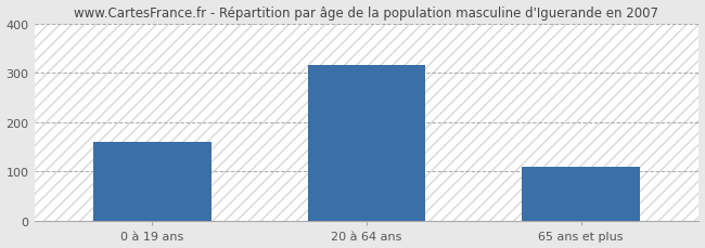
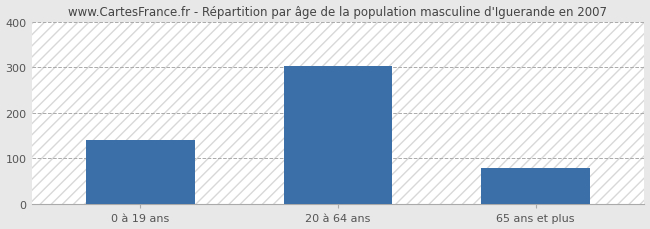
0 à 19 ans: 160 -> 140
20 à 64 ans: 315 -> 302
65 ans et plus: 110 -> 78
